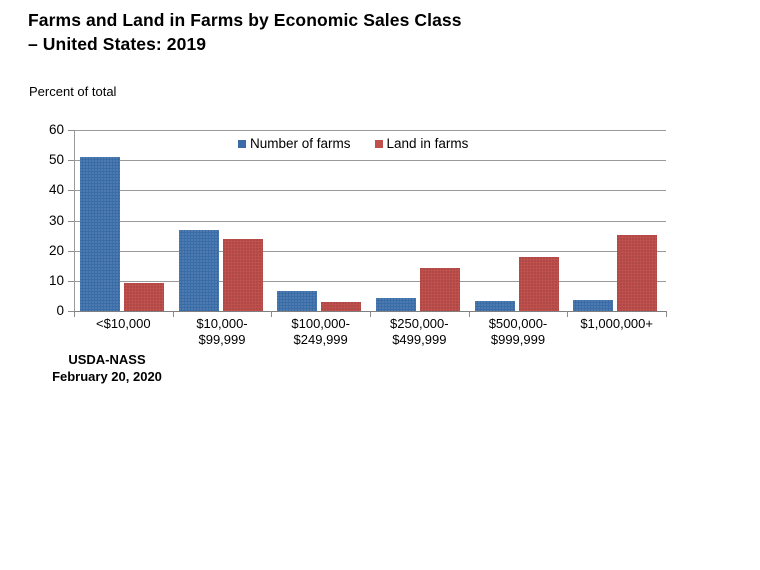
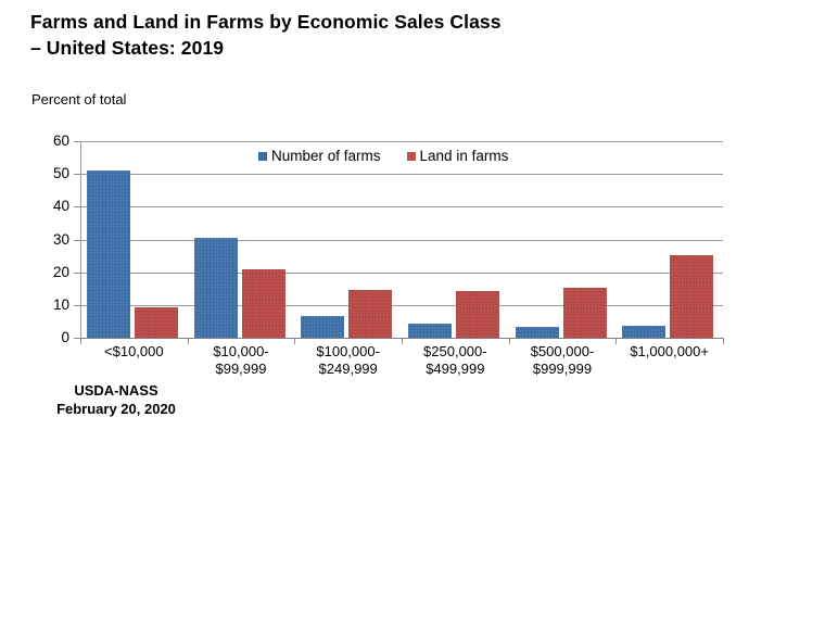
Number of farms/$10,000-$99,999: 27 -> 30
Land in farms/$10,000-$99,999: 24 -> 21
Land in farms/$100,000-$249,999: 3 -> 15
Land in farms/$500,000-$999,999: 18 -> 15
